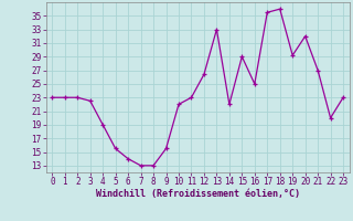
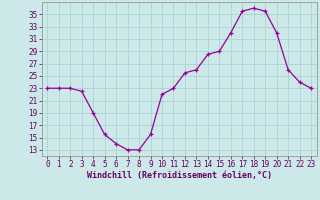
12: 26.4 -> 25.5
13: 33.0 -> 26.0
14: 22.0 -> 28.5
16: 25.0 -> 32.0
19: 29.2 -> 35.5
21: 27.0 -> 26.0
22: 20.0 -> 24.0
